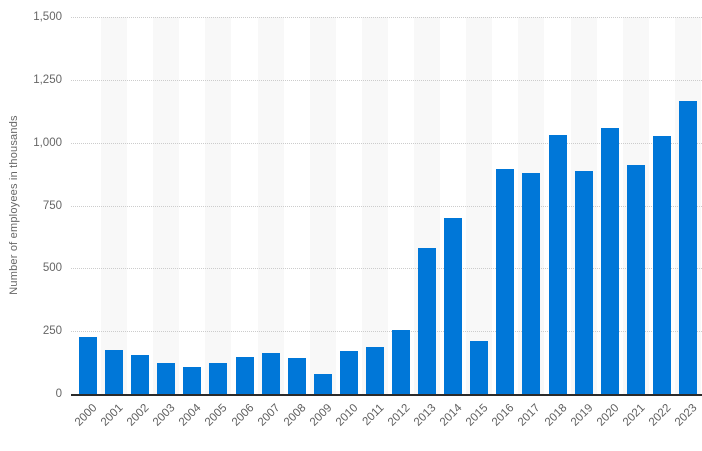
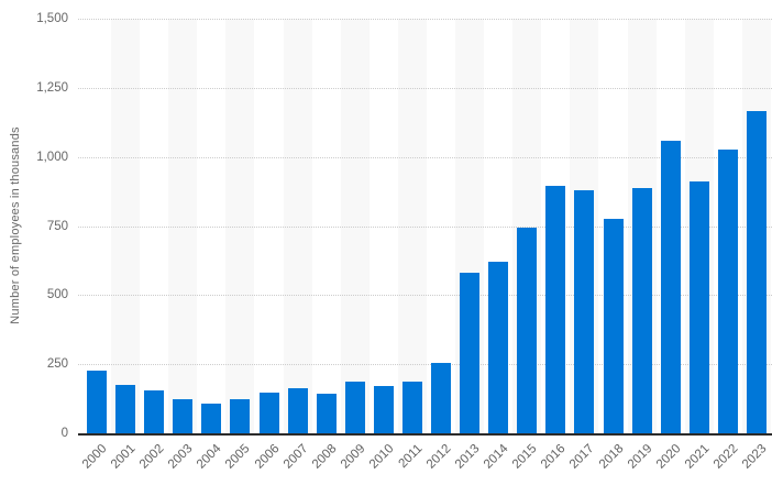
2009: 80 -> 190
2014: 700 -> 620
2015: 210 -> 740
2018: 1030 -> 780
